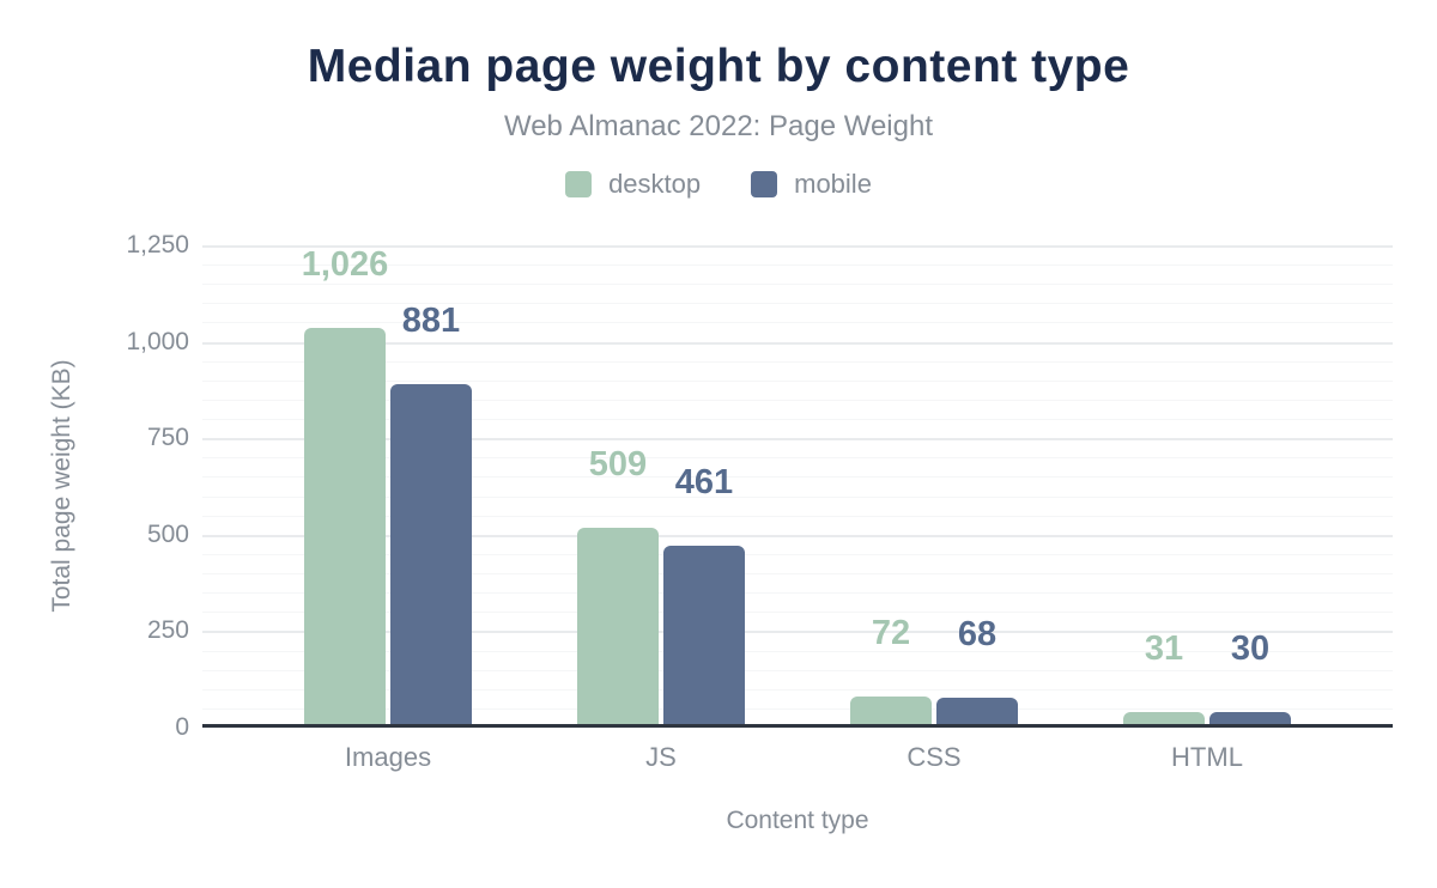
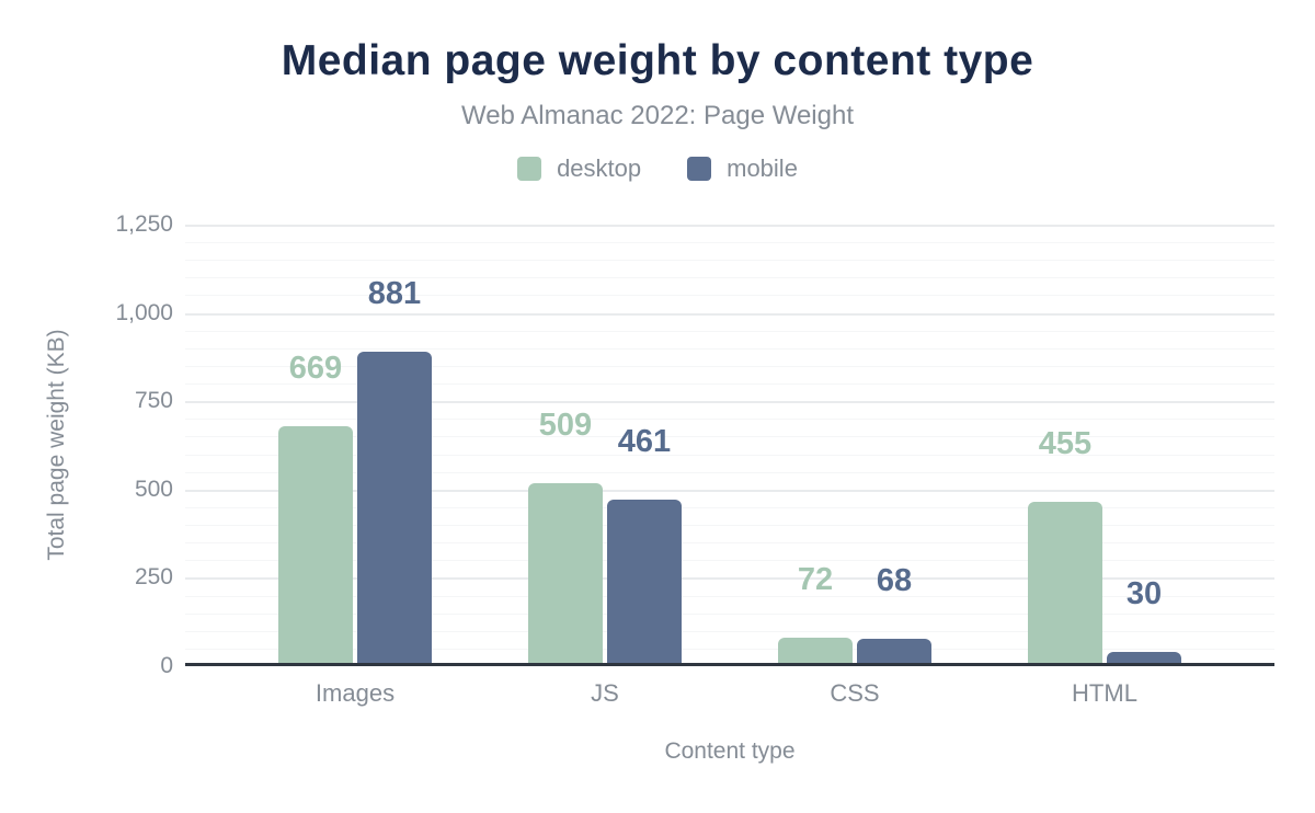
desktop/Images: 1,026 -> 669
desktop/HTML: 31 -> 455
